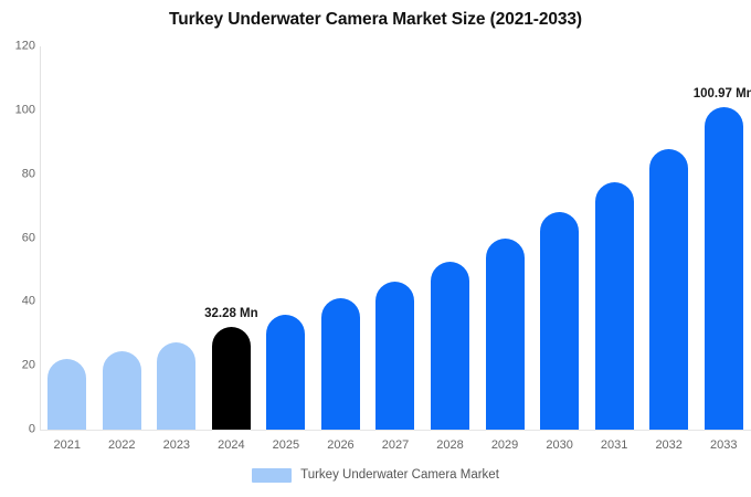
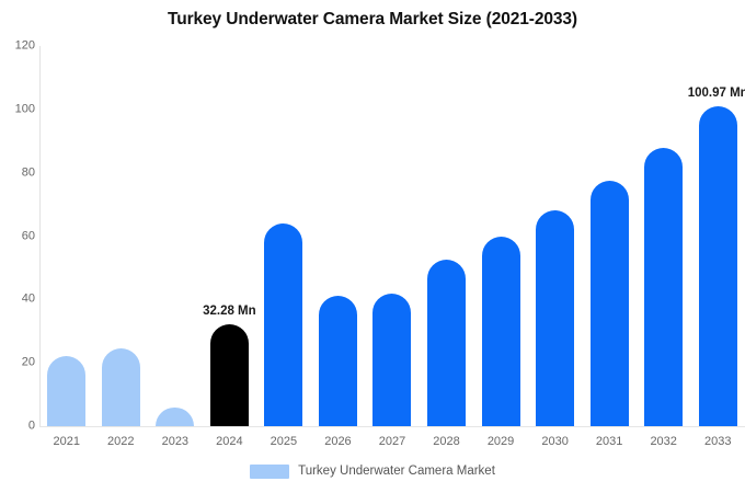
2023: 27 -> 6
2025: 36 -> 64
2027: 46 -> 42
